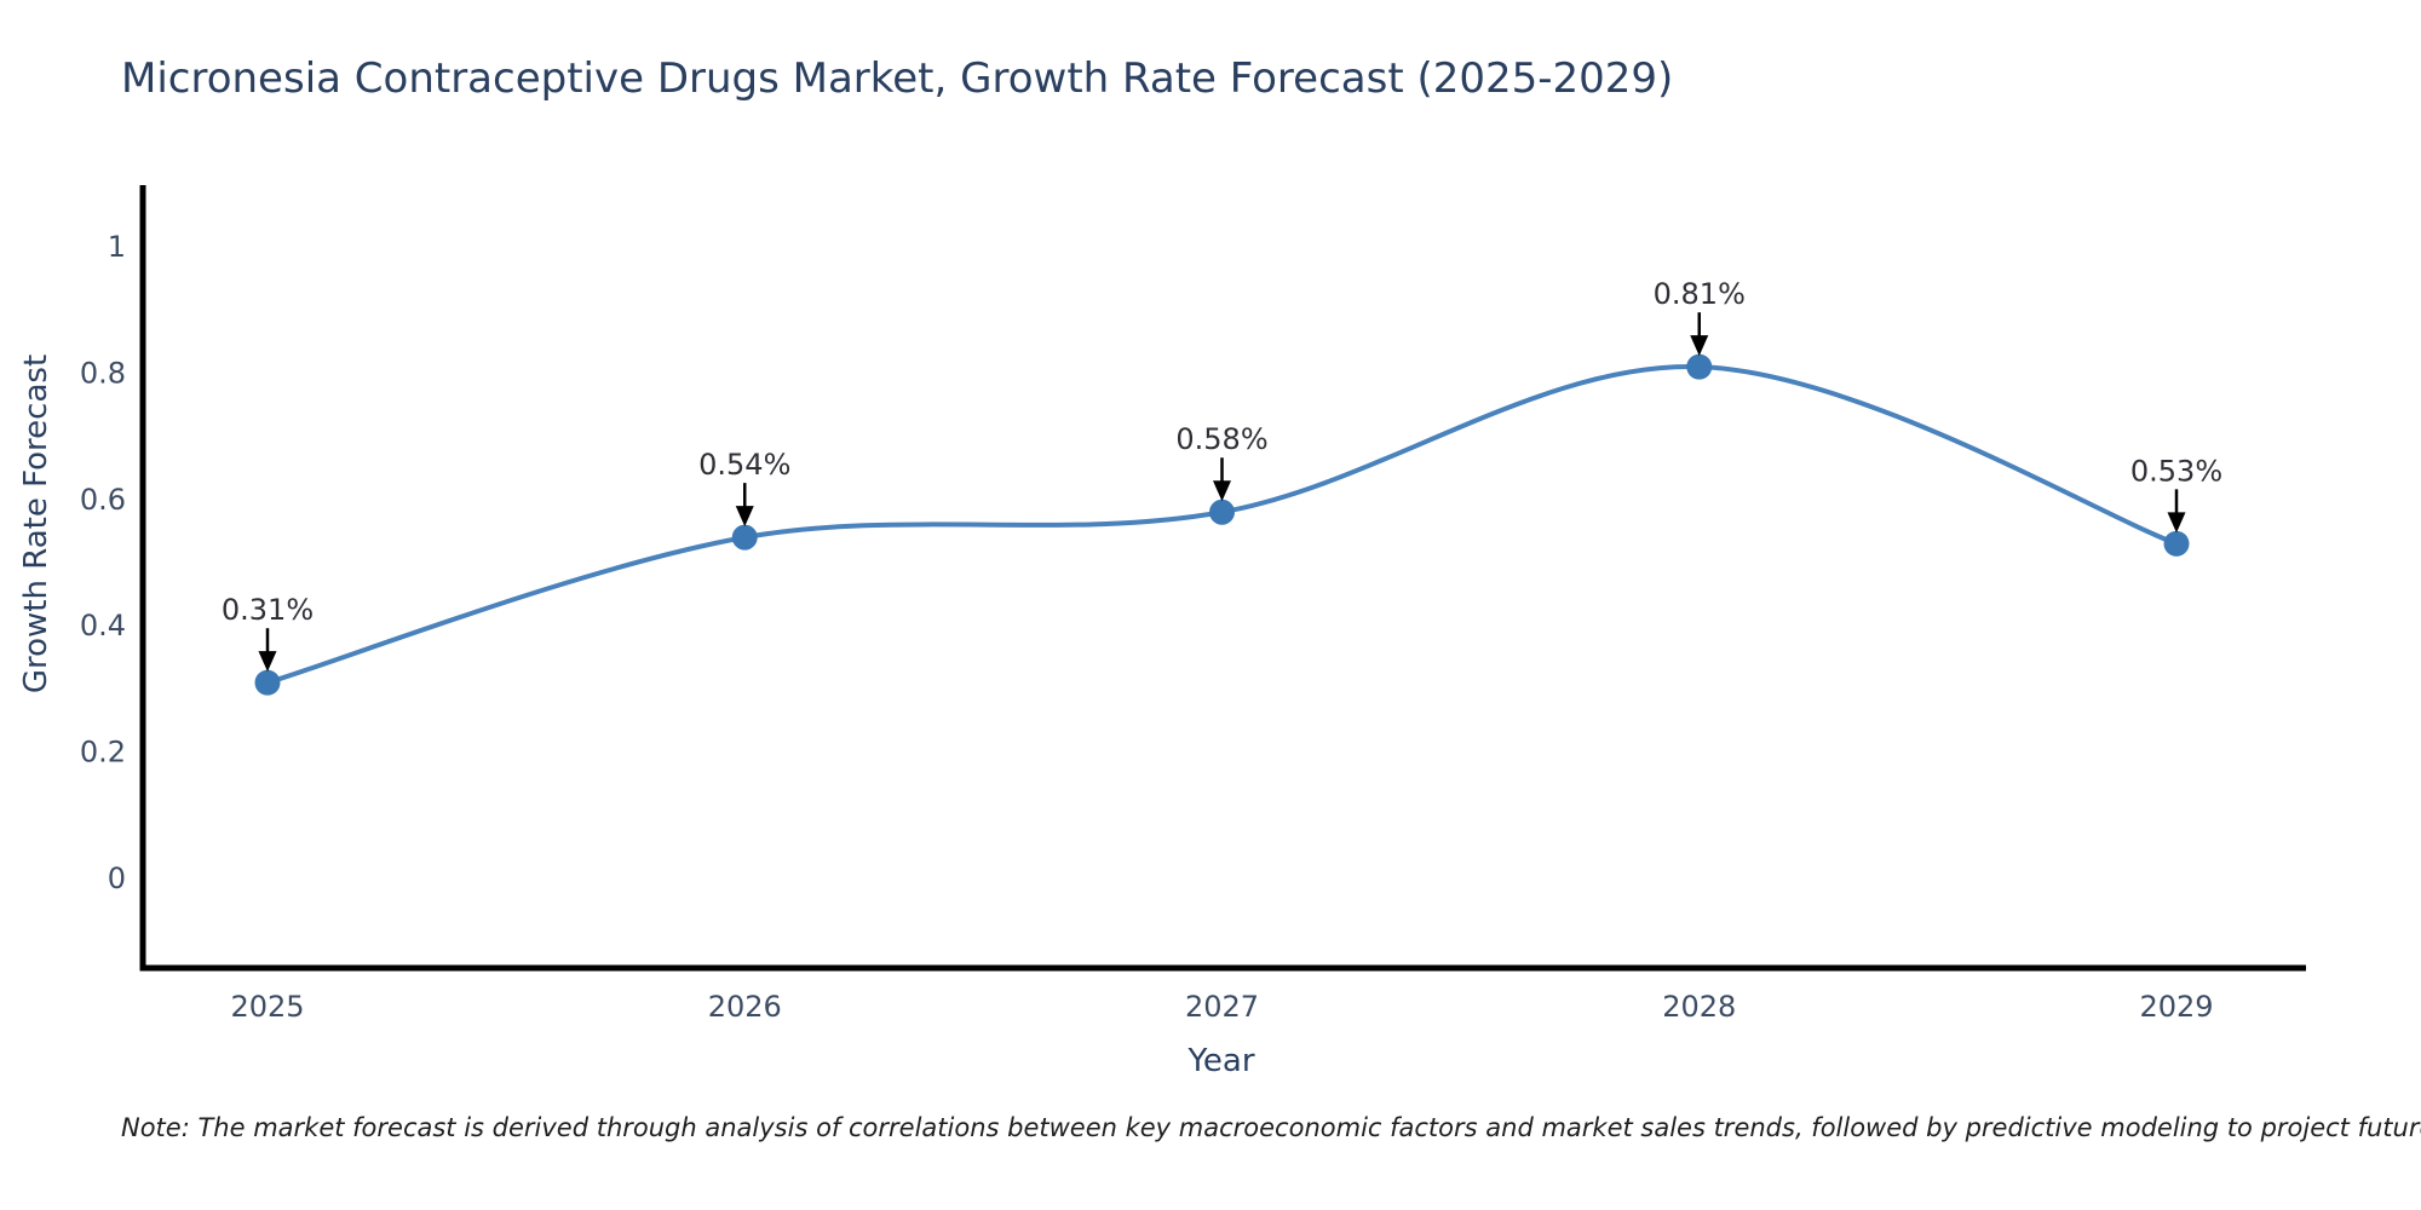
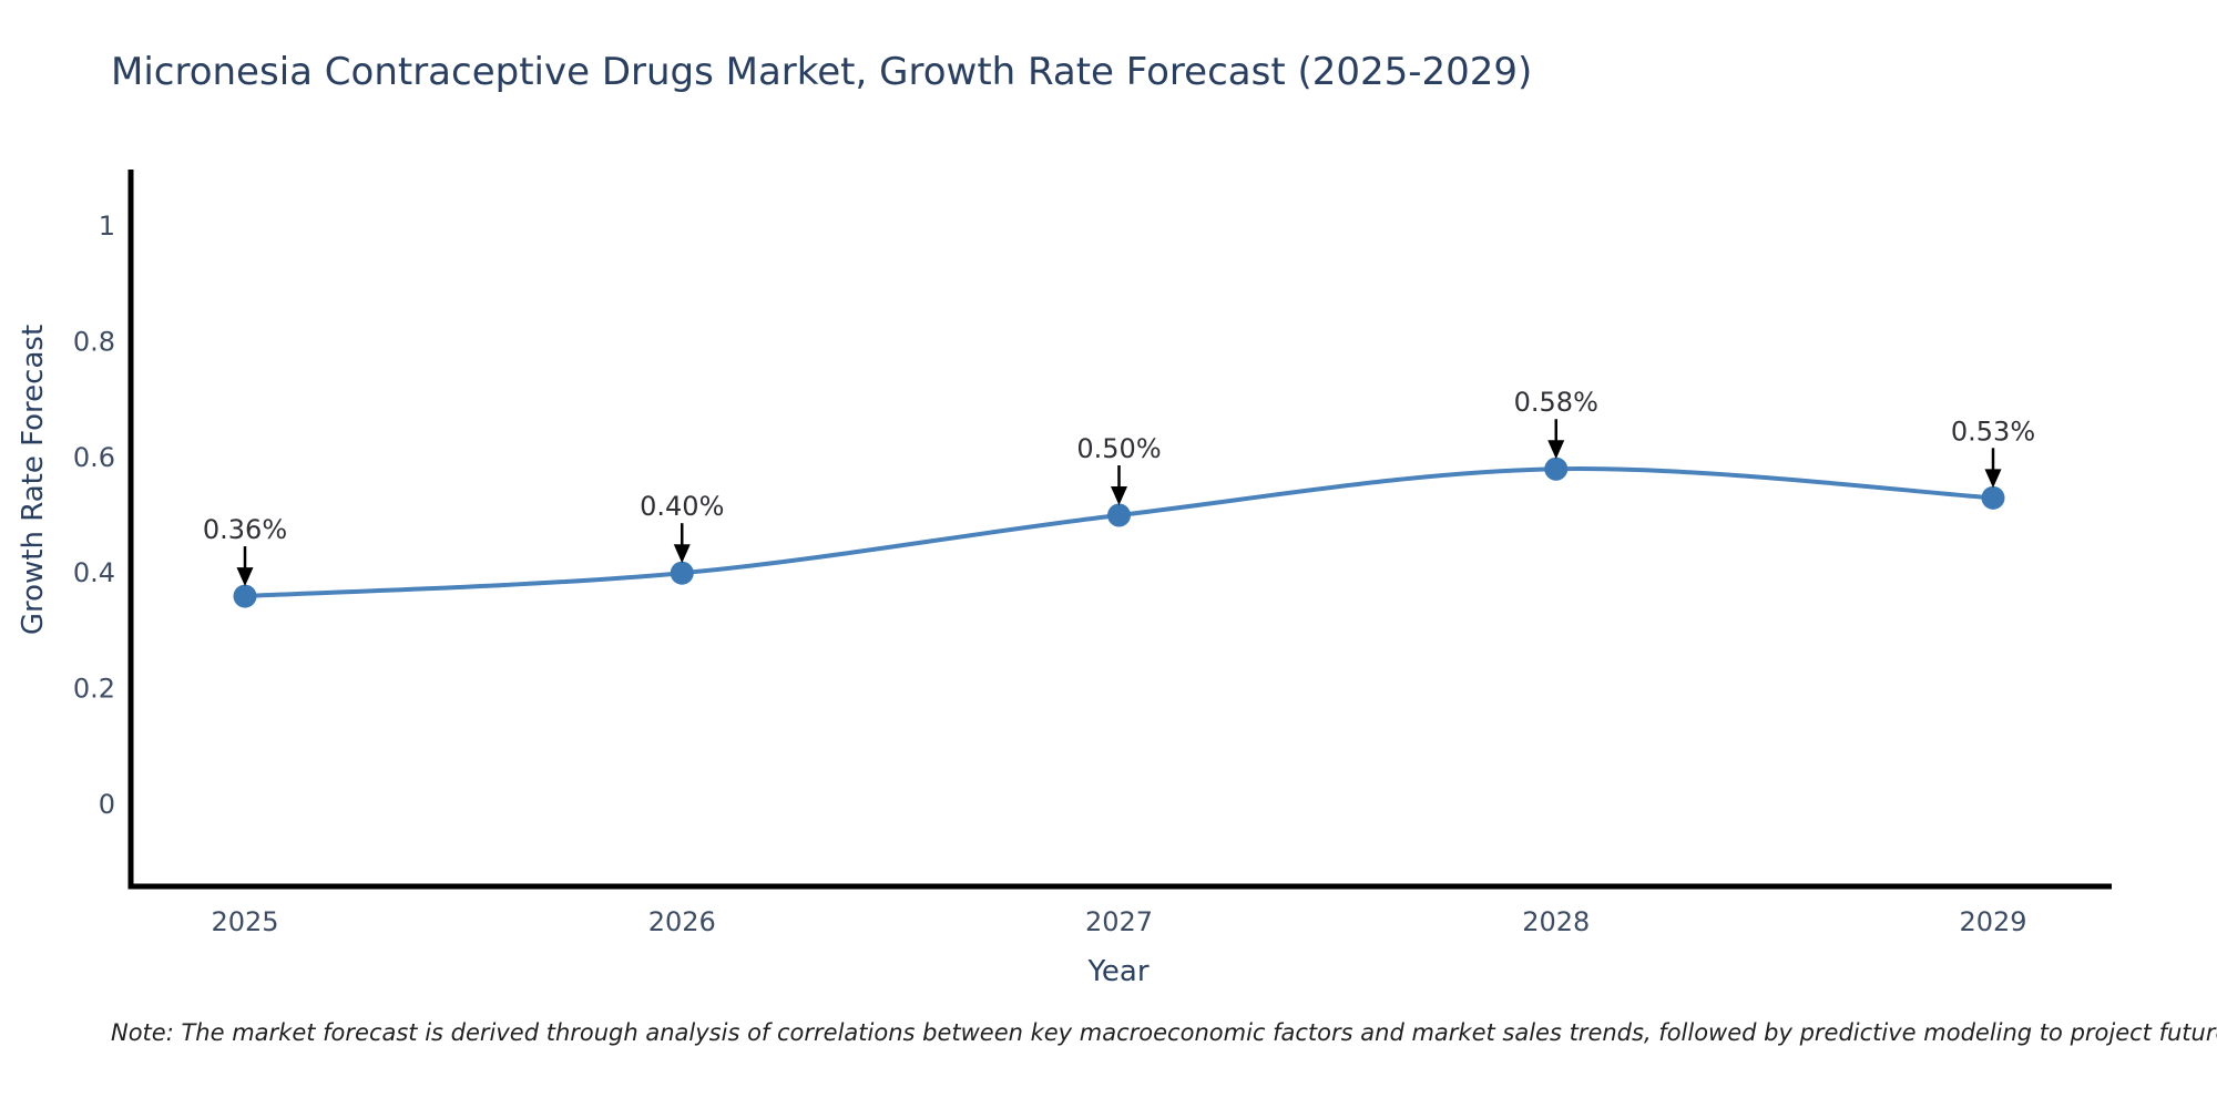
2025: 0.31% -> 0.36%
2026: 0.54% -> 0.40%
2027: 0.58% -> 0.50%
2028: 0.81% -> 0.58%
